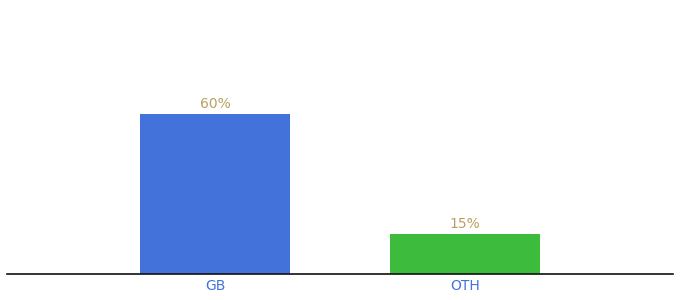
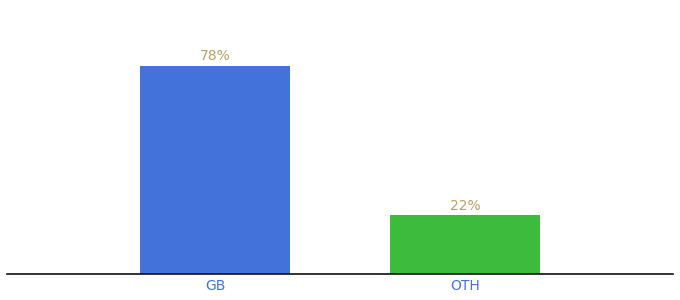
GB: 60% -> 78%
OTH: 15% -> 22%
